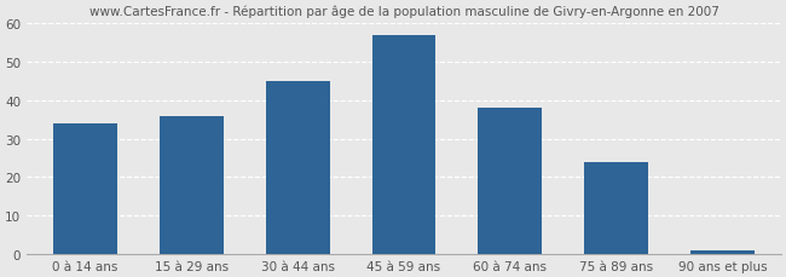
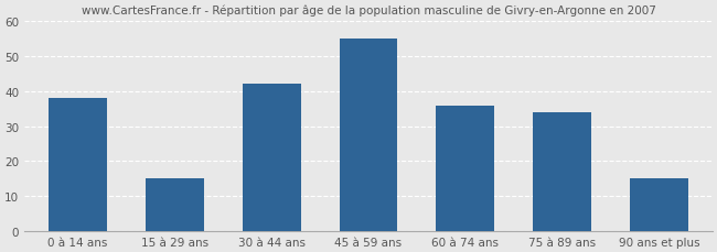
0 à 14 ans: 34 -> 38
15 à 29 ans: 36 -> 15
30 à 44 ans: 45 -> 42
45 à 59 ans: 57 -> 55
60 à 74 ans: 38 -> 36
75 à 89 ans: 24 -> 34
90 ans et plus: 1 -> 15
